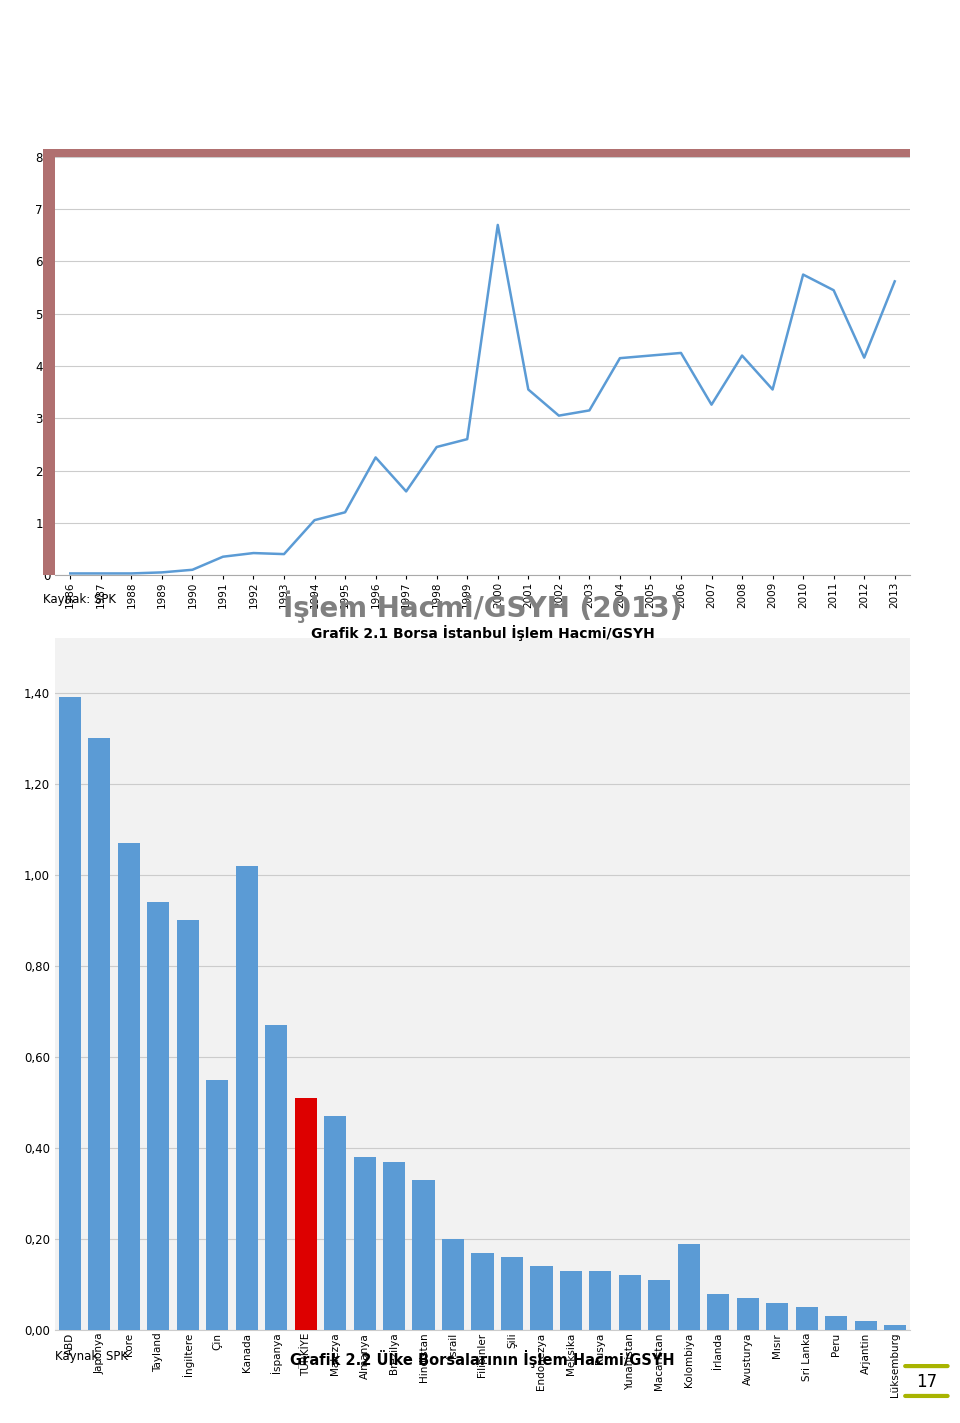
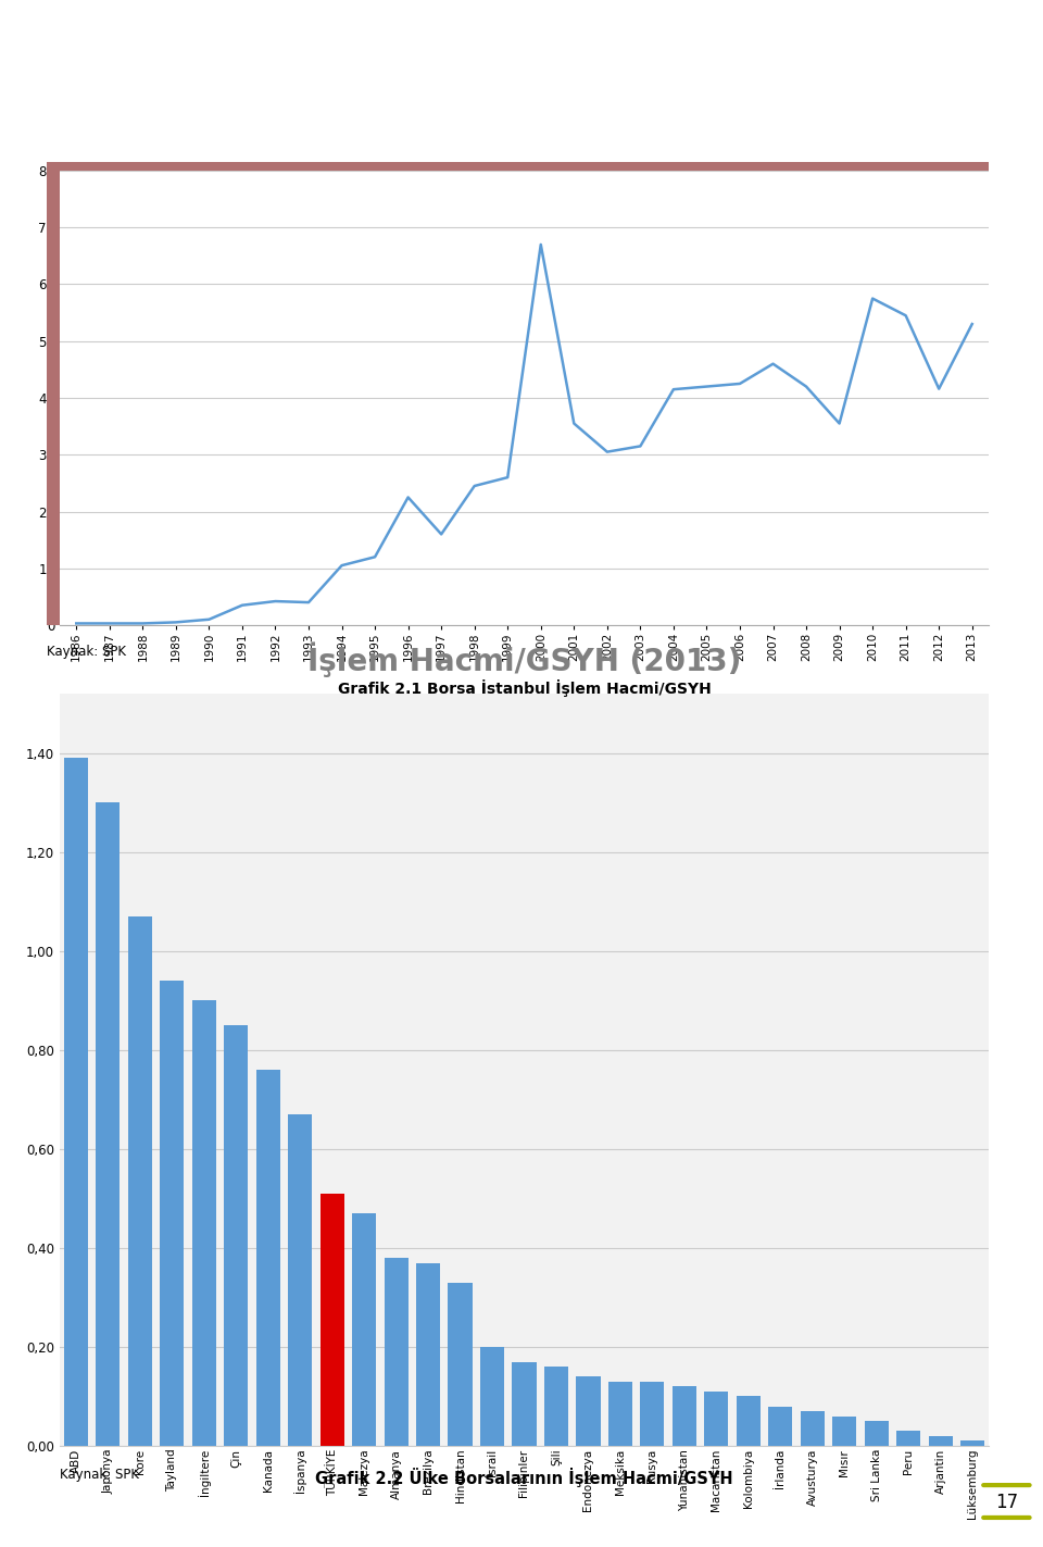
2007: 32.6 -> 46.0
2013: 56.2 -> 53.0
İşlem Hacmi/GSYH (2013)/Çin: 0,55 -> 0,85
İşlem Hacmi/GSYH (2013)/Kanada: 1,02 -> 0,76
İşlem Hacmi/GSYH (2013)/Kolombiya: 0,19 -> 0,10
